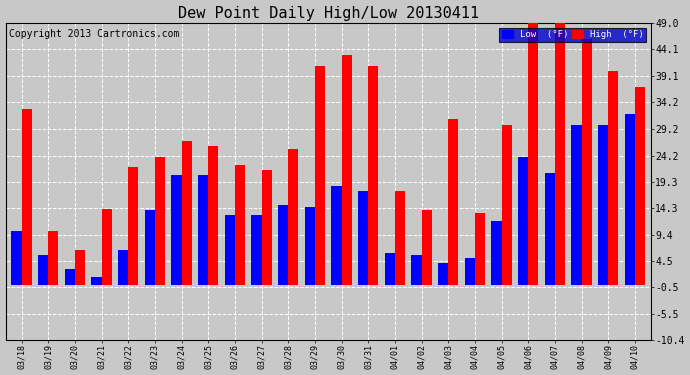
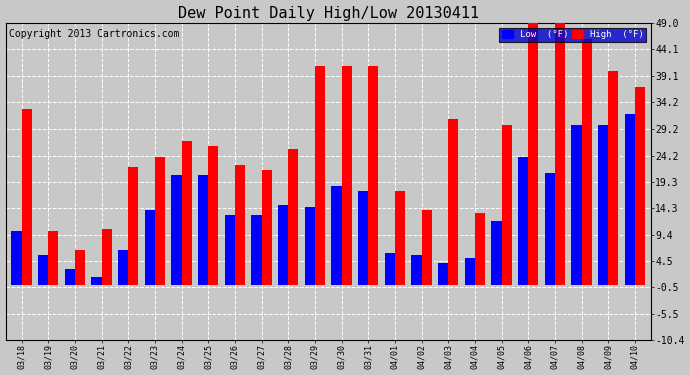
High (°F)/03/21: 14.2 -> 10.5
High (°F)/03/30: 43.0 -> 41.0
